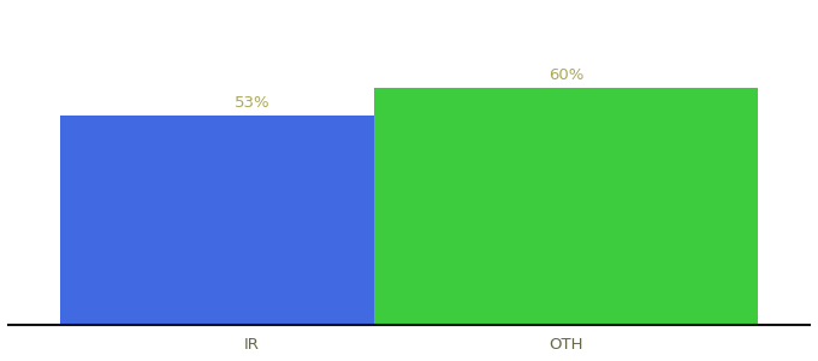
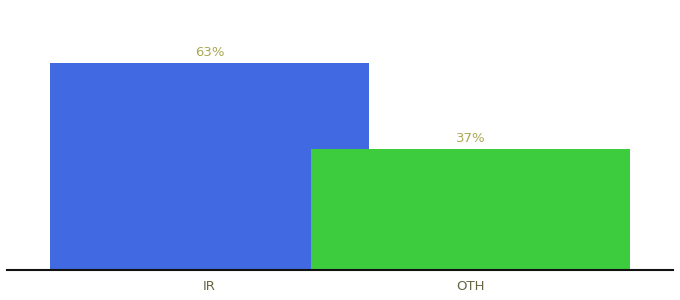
IR: 53% -> 63%
OTH: 60% -> 37%
